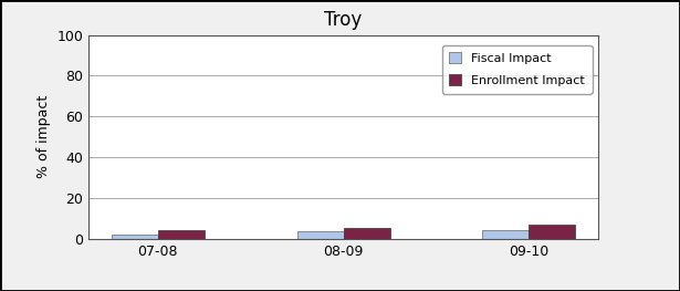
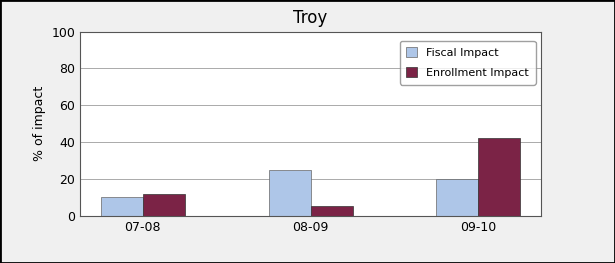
Fiscal Impact/07-08: 2 -> 10
Enrollment Impact/07-08: 4 -> 12
Fiscal Impact/08-09: 4 -> 25
Fiscal Impact/09-10: 4 -> 20
Enrollment Impact/09-10: 7 -> 42
